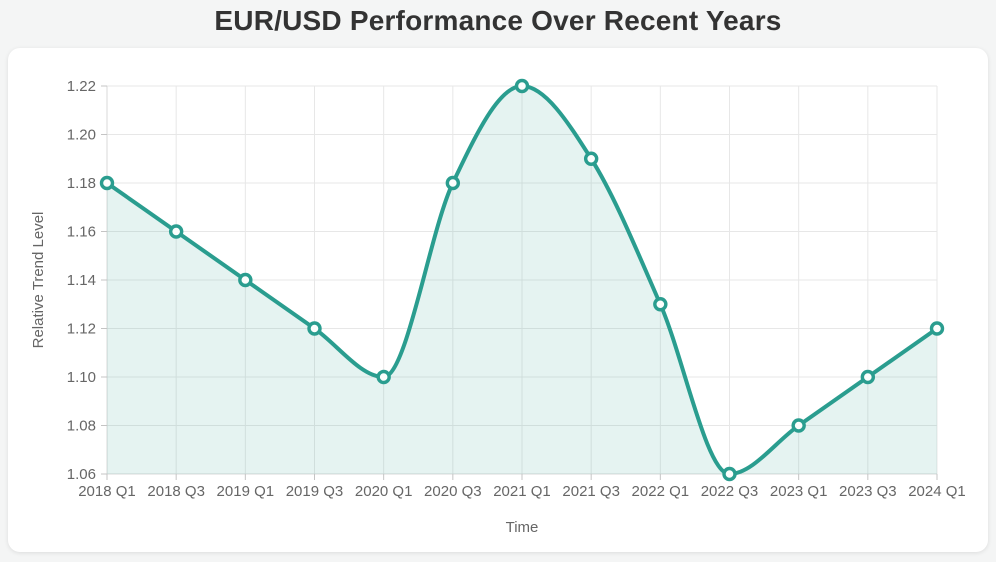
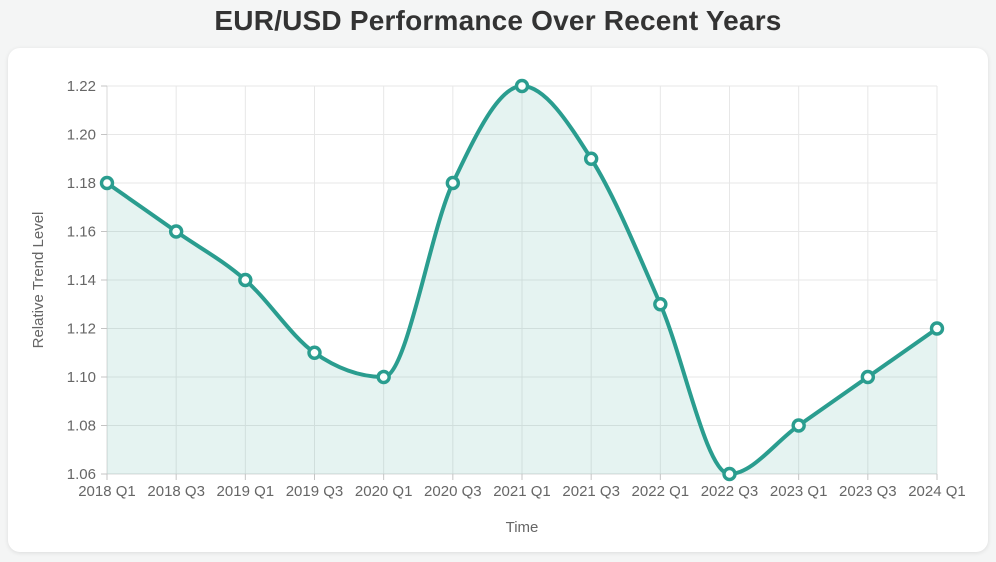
2019 Q3: 1.12 -> 1.11
